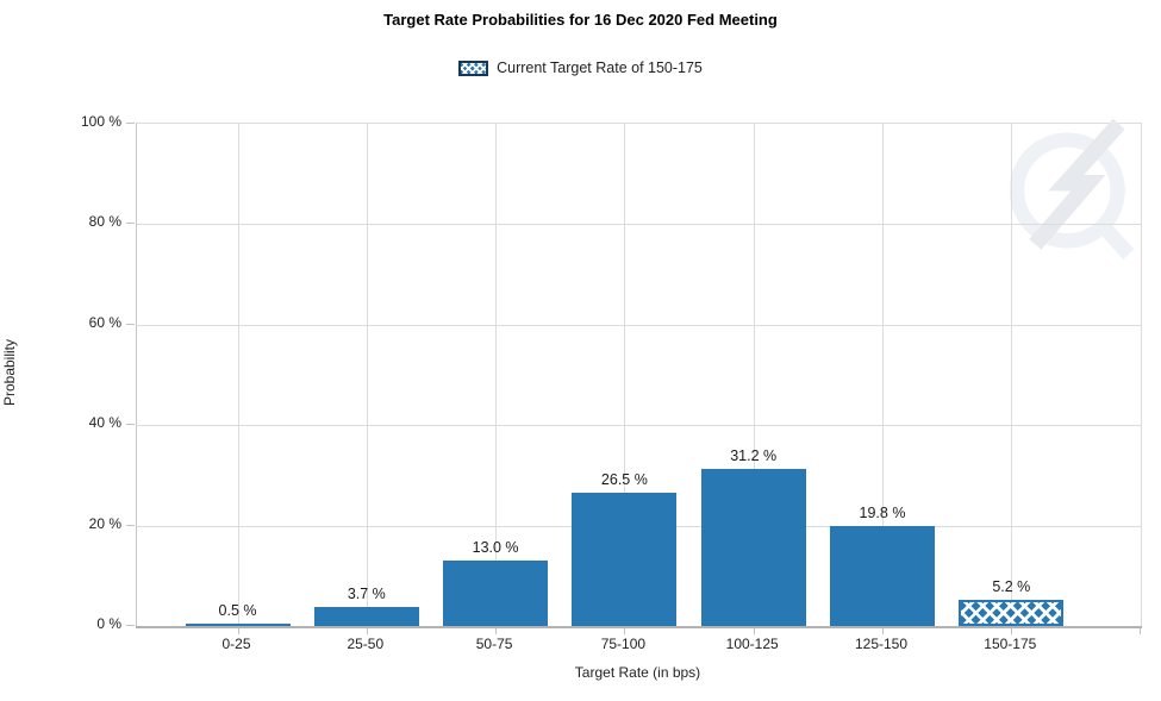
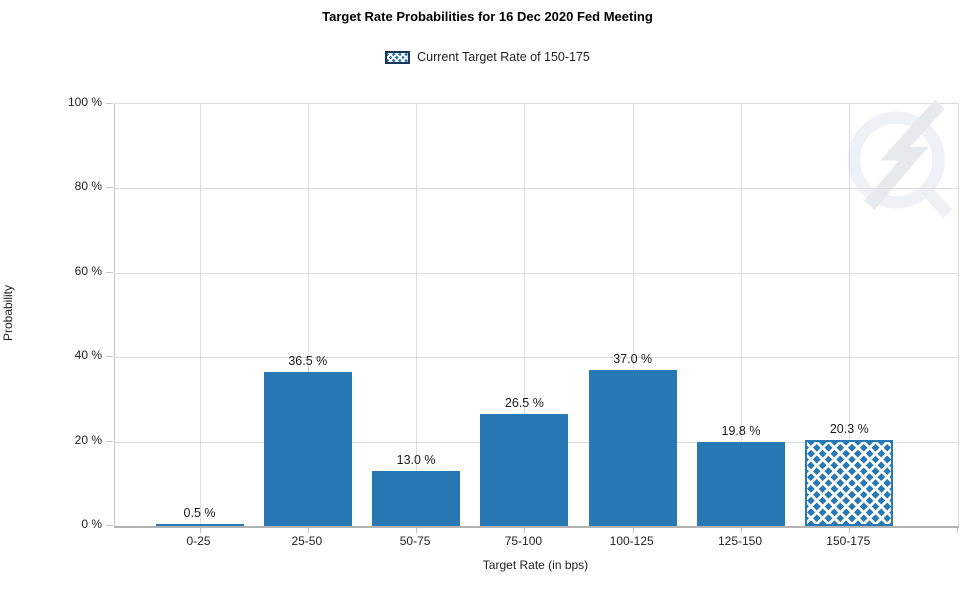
25-50: 3.7 -> 36.5
100-125: 31.2 -> 37.0
150-175: 5.2 -> 20.3
